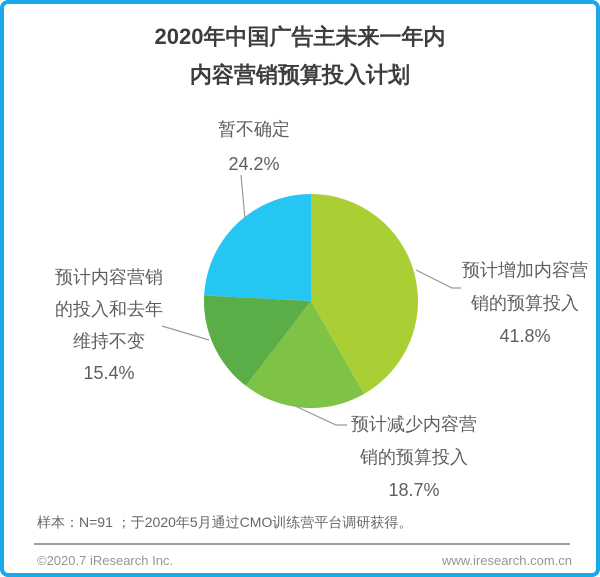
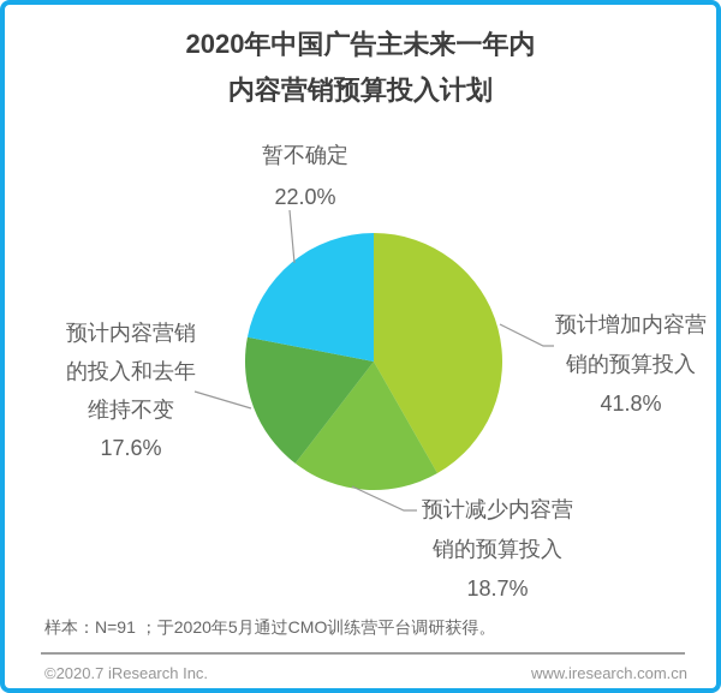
预计内容营销的投入和去年维持不变: 15.4% -> 17.6%
暂不确定: 24.2% -> 22.0%
